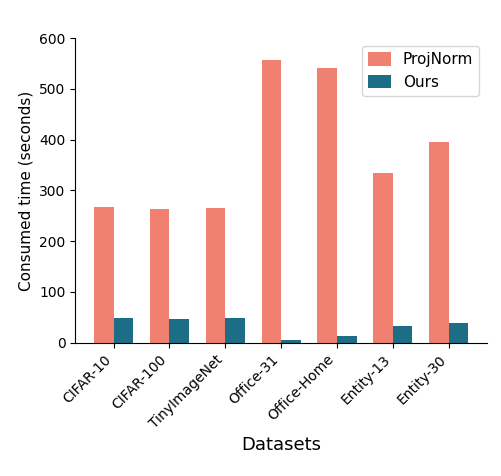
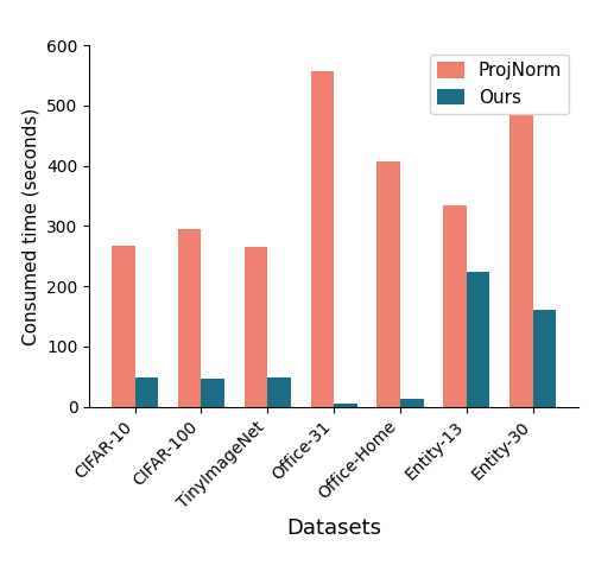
ProjNorm/CIFAR-100: 264 -> 294
ProjNorm/Office-Home: 542 -> 408
Ours/Entity-13: 32 -> 224
ProjNorm/Entity-30: 395 -> 484
Ours/Entity-30: 39 -> 160
